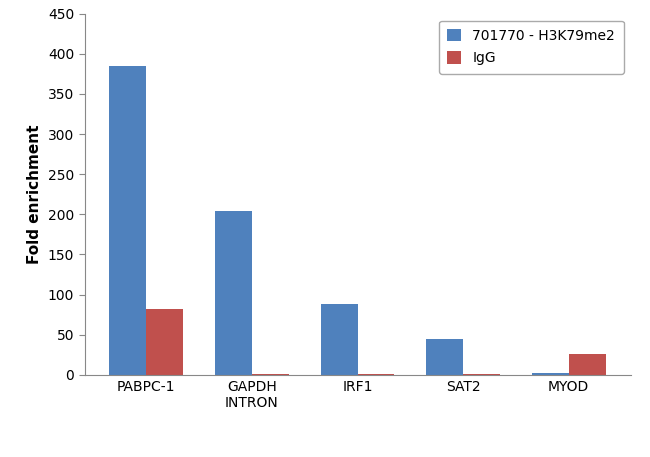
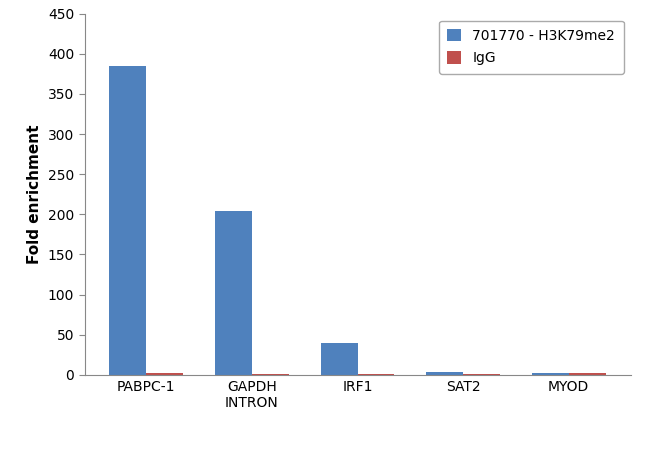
IgG/PABPC-1: 82 -> 2
701770 - H3K79me2/IRF1: 88 -> 40
701770 - H3K79me2/SAT2: 44 -> 4
IgG/MYOD: 26 -> 2
